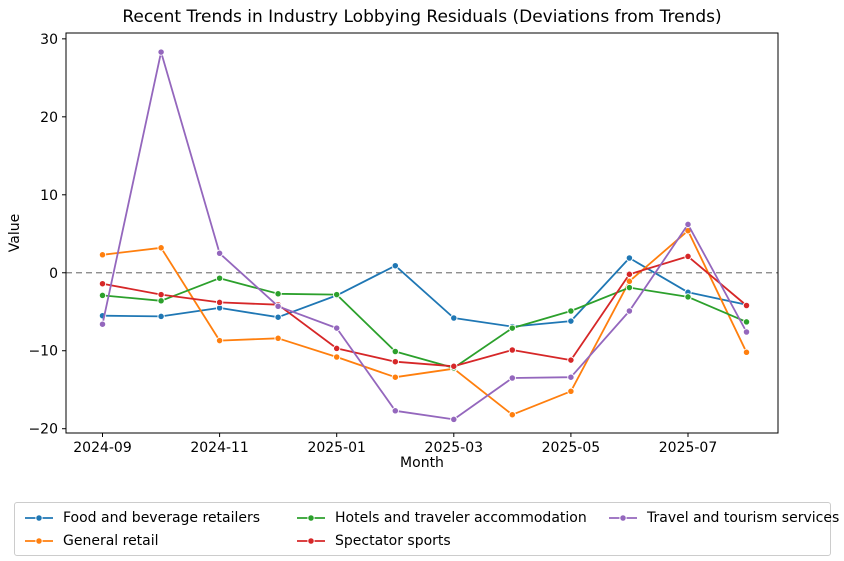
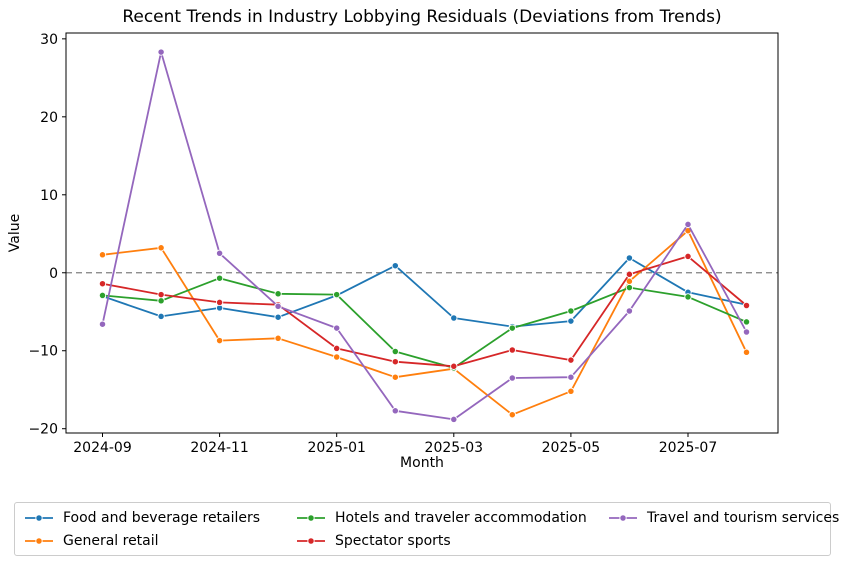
Food and beverage retailers/2024-09: -6 -> -3
